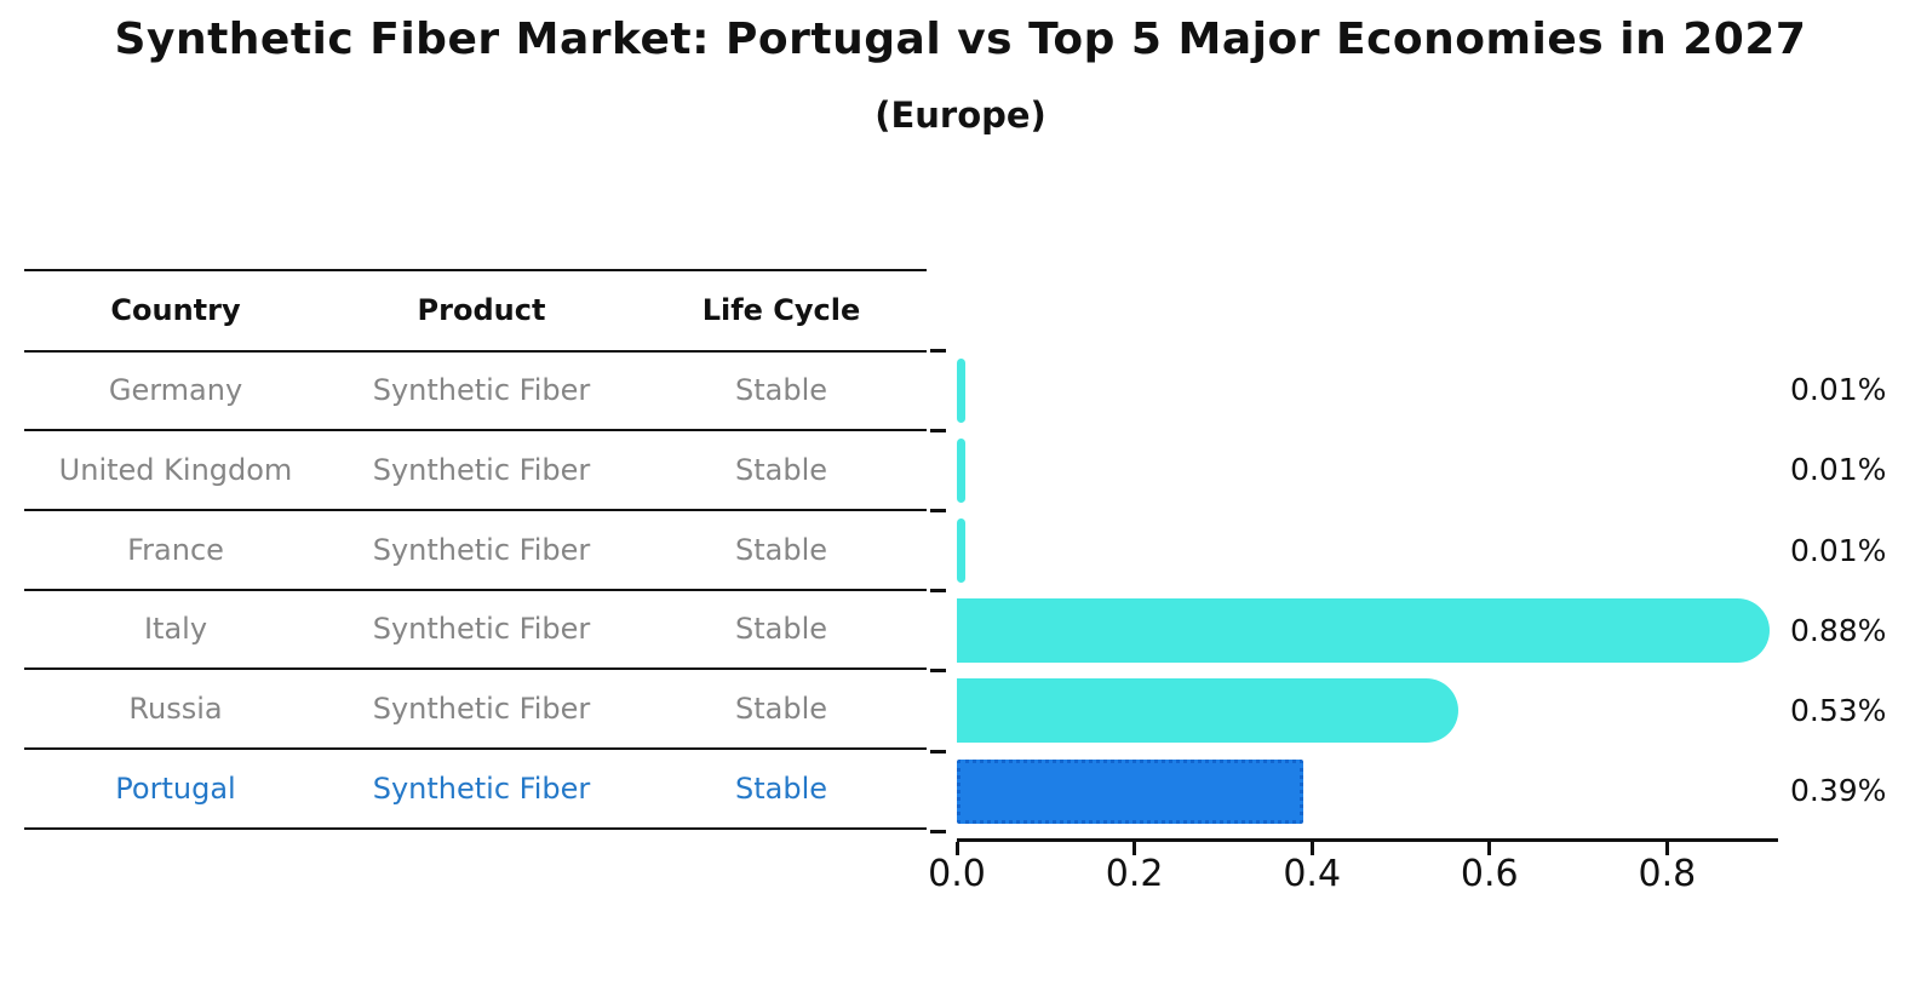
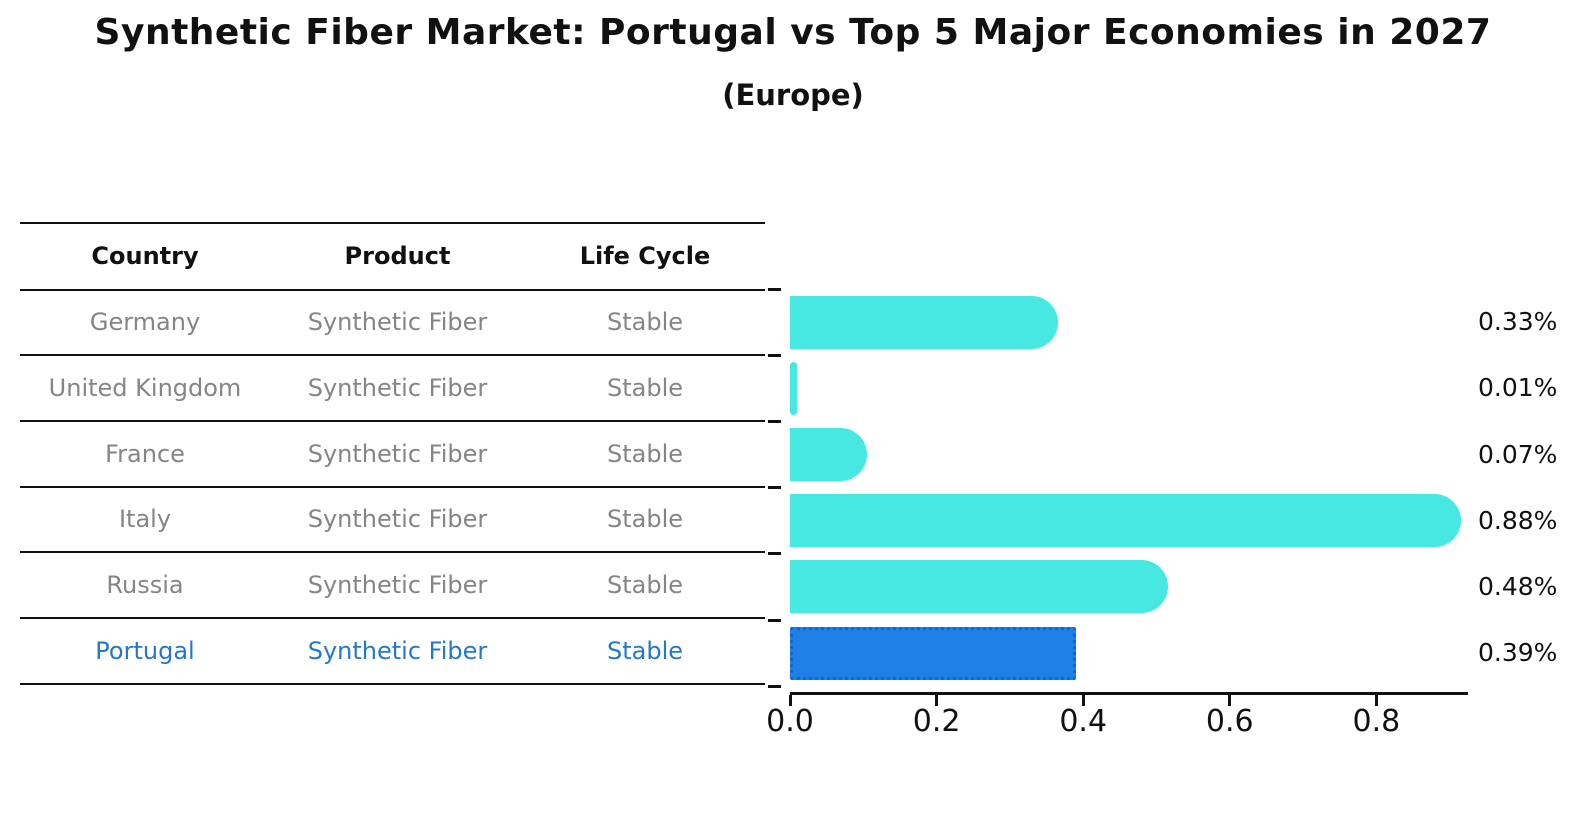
Germany: 0.01% -> 0.33%
France: 0.01% -> 0.07%
Russia: 0.53% -> 0.48%
